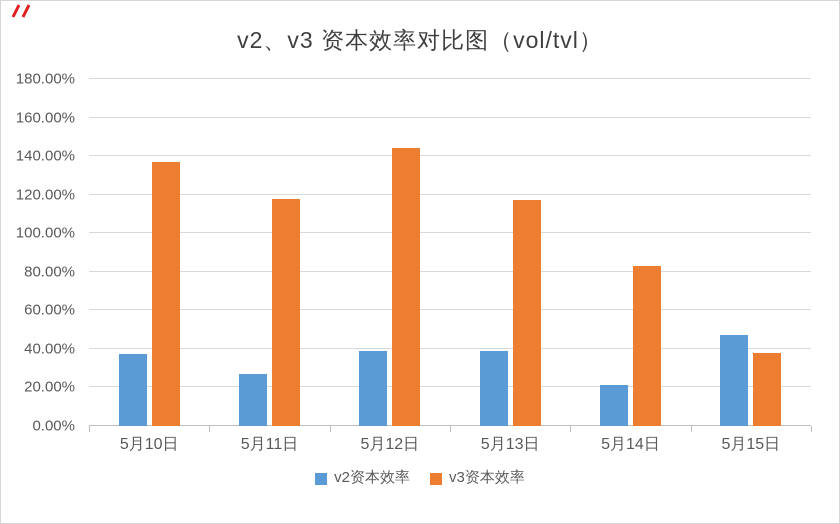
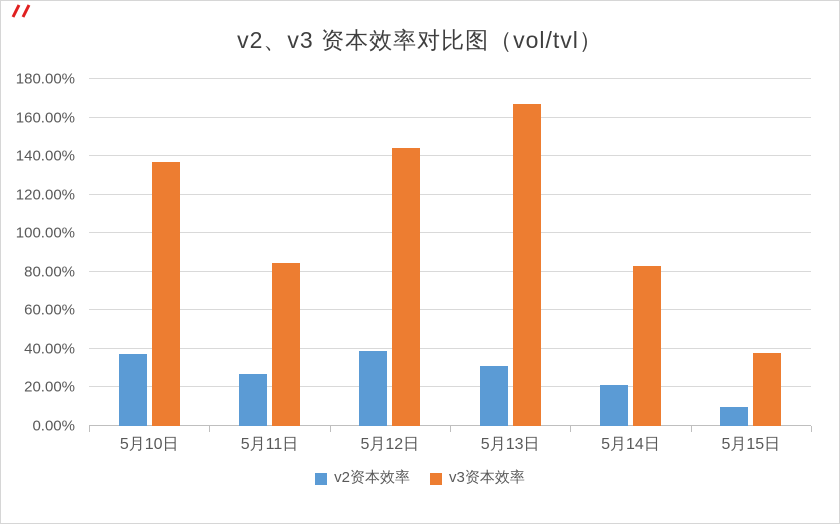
v3资本效率/5月11日: 118% -> 84%
v2资本效率/5月13日: 39% -> 31%
v3资本效率/5月13日: 117% -> 167%
v2资本效率/5月15日: 47% -> 10%
